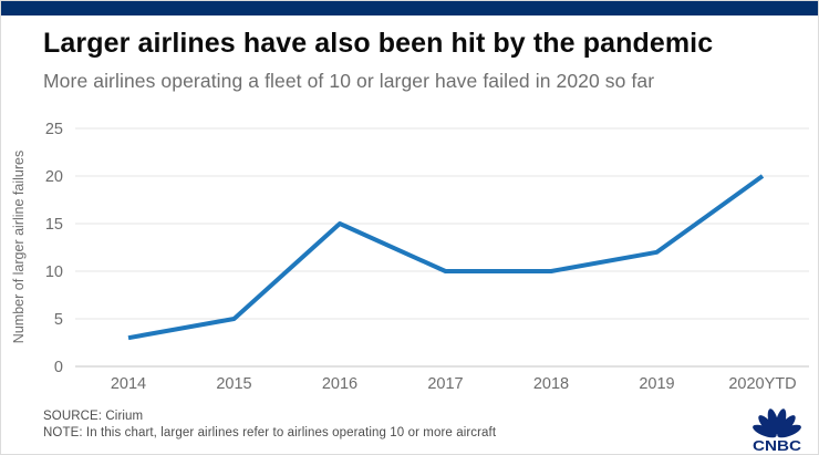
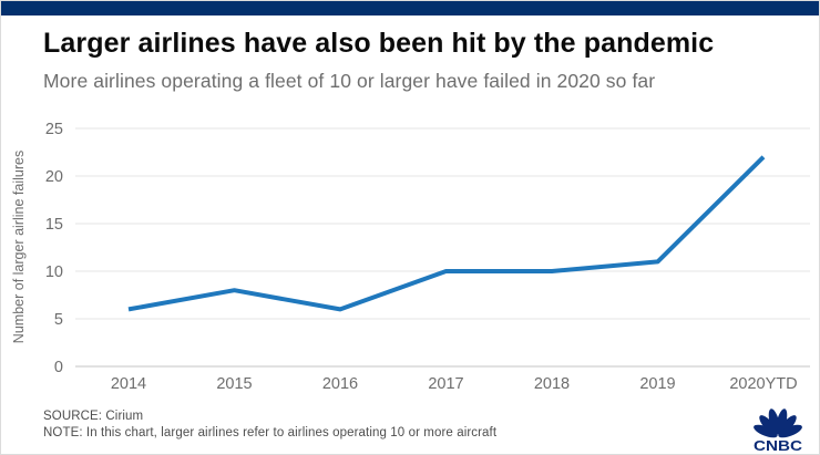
2014: 3 -> 6
2015: 5 -> 8
2016: 15 -> 6
2019: 12 -> 11
2020YTD: 20 -> 22
